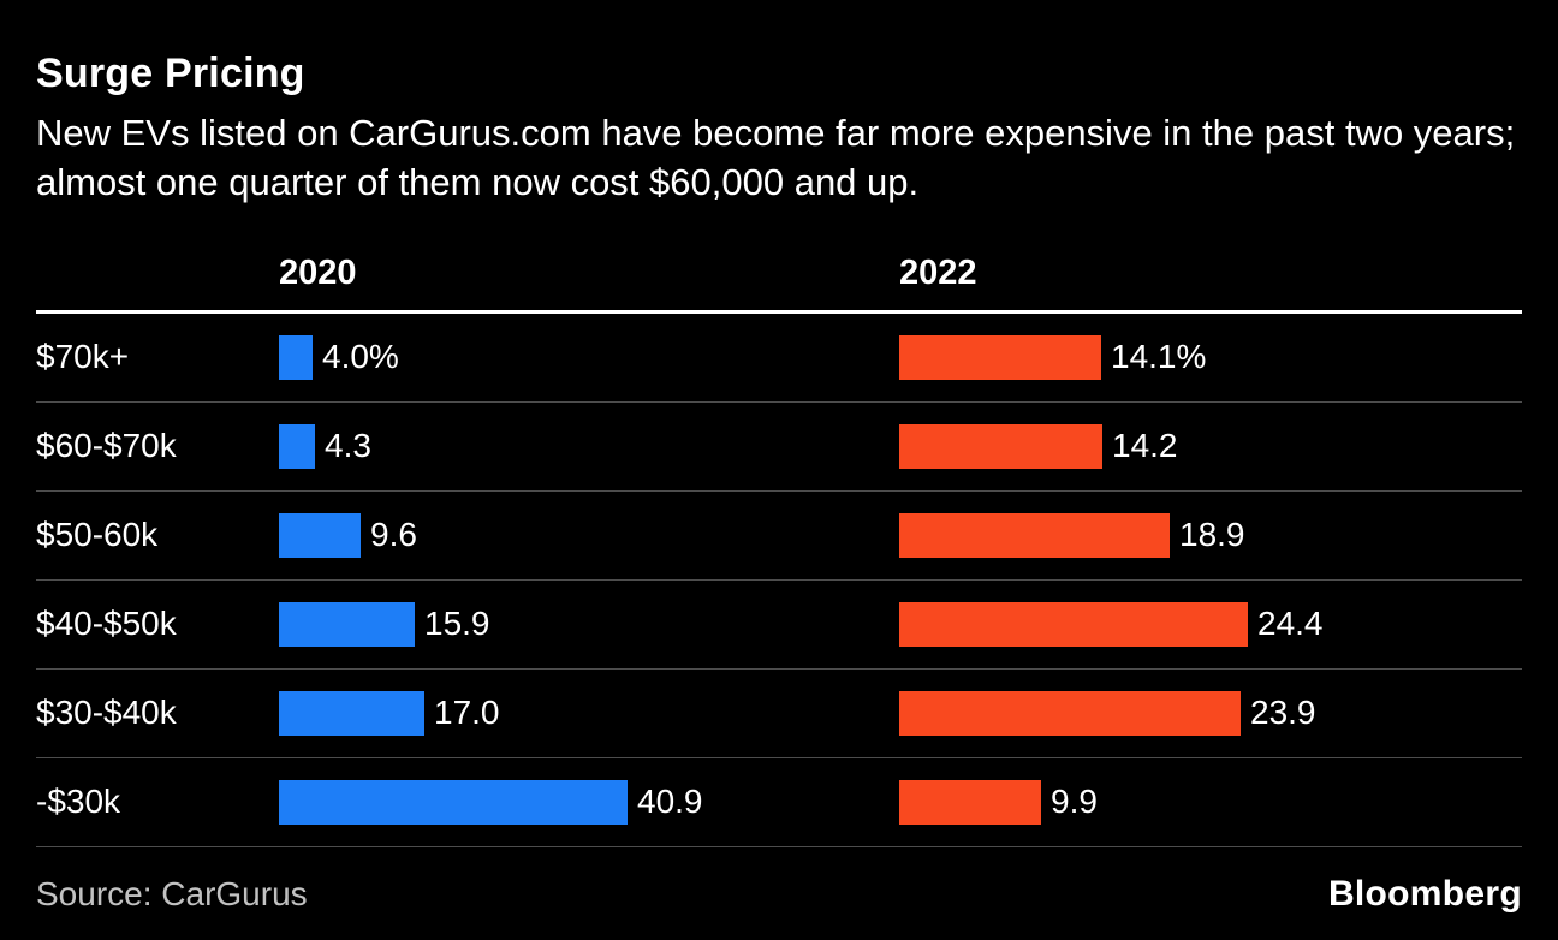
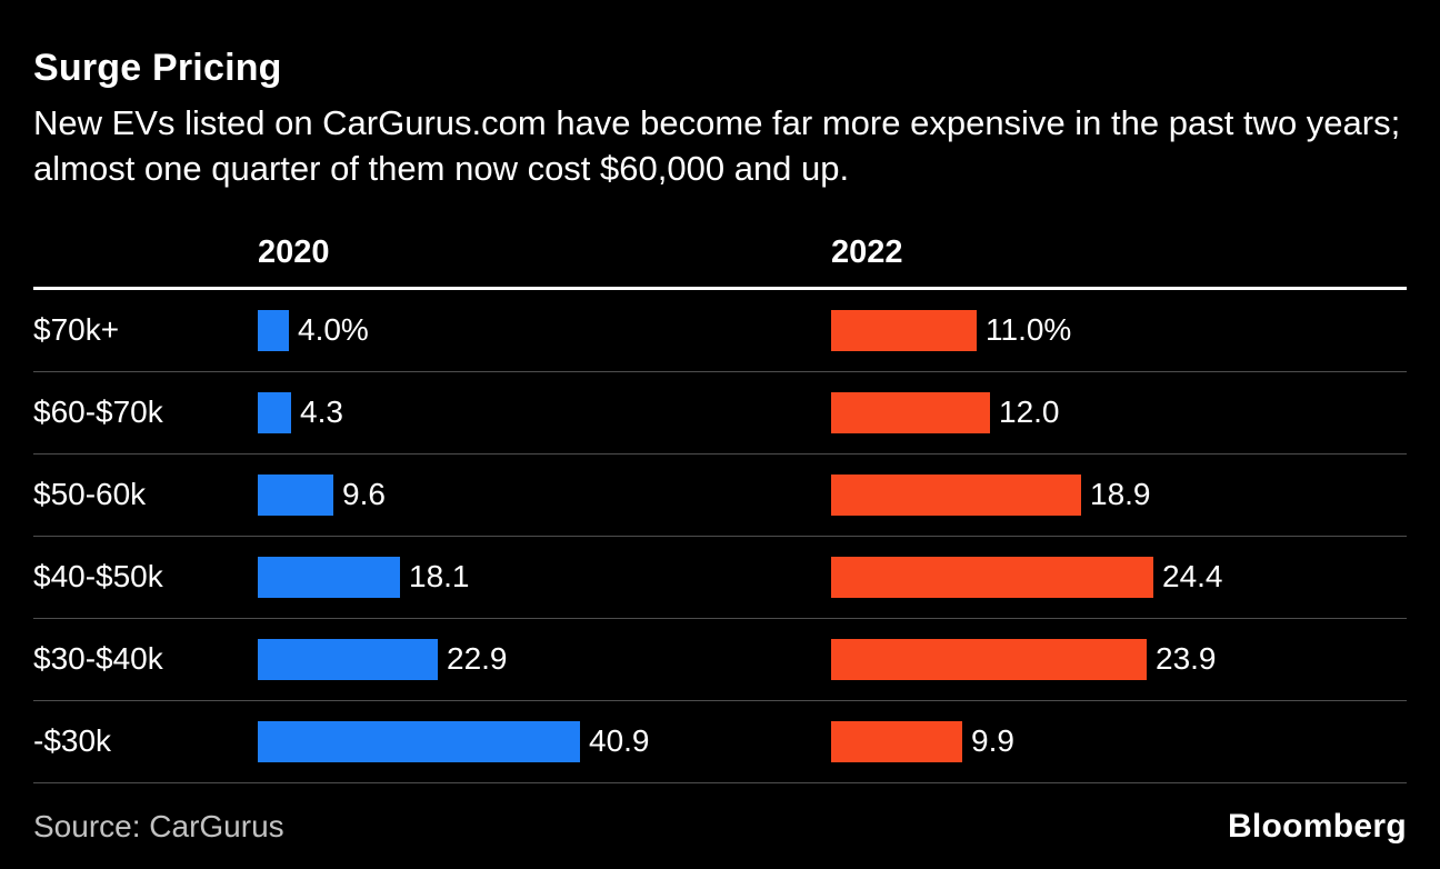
2022/$70k+: 14.1% -> 11.0%
2022/$60-$70k: 14.2 -> 12.0
2020/$40-$50k: 15.9 -> 18.1
2020/$30-$40k: 17.0 -> 22.9
